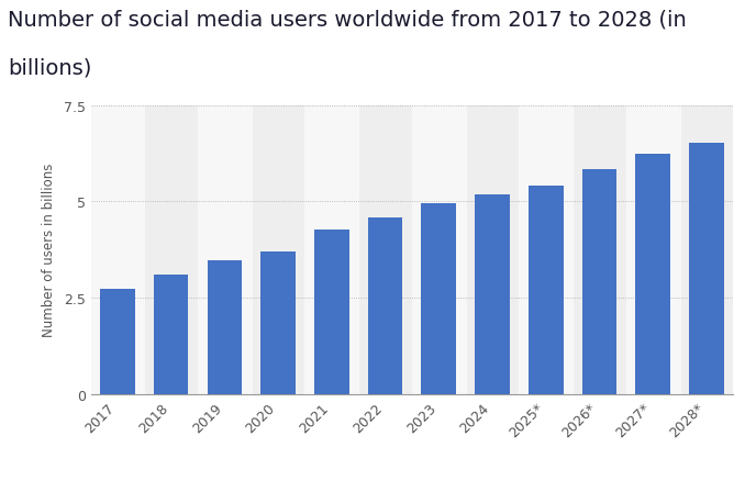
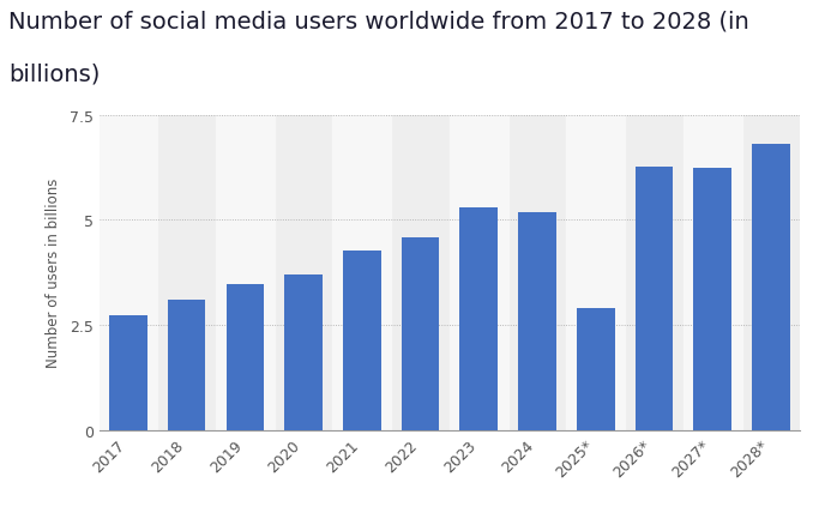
2023: 4.95 -> 5.30
2025*: 5.42 -> 2.90
2026*: 5.85 -> 6.25
2028*: 6.51 -> 6.80
